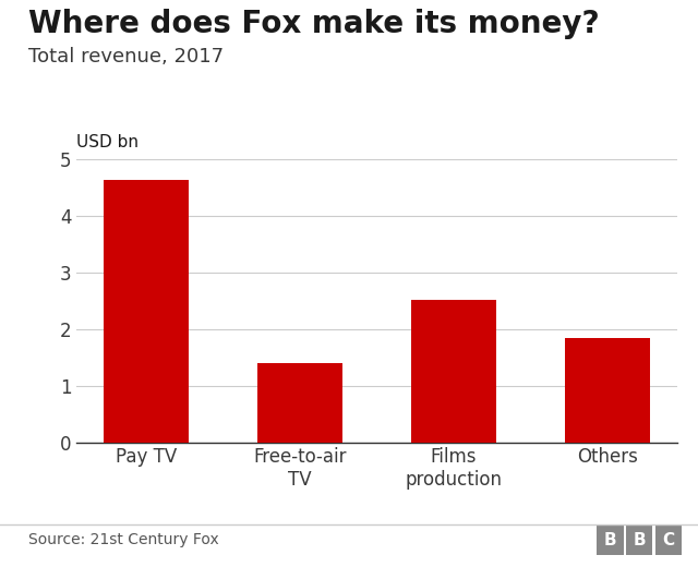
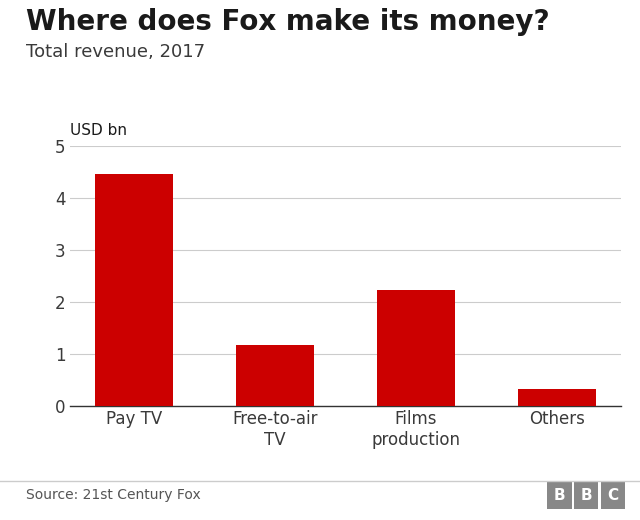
Pay TV: 4.62 -> 4.45
Free-to-air TV: 1.40 -> 1.17
Films production: 2.52 -> 2.22
Others: 1.84 -> 0.31
